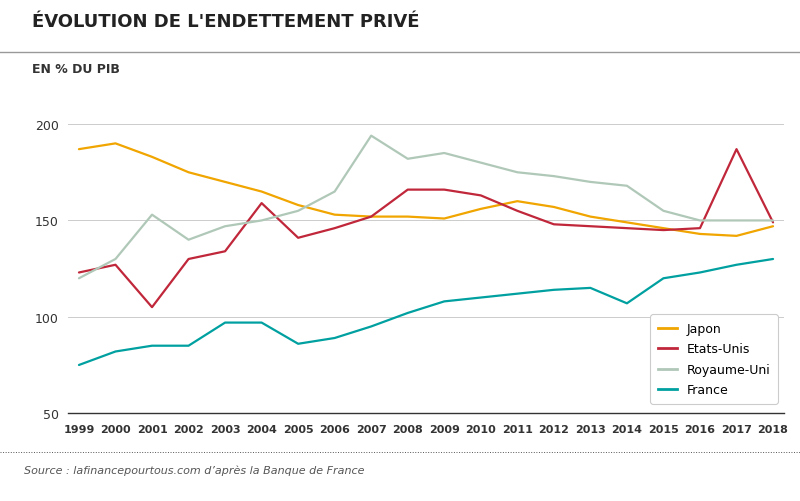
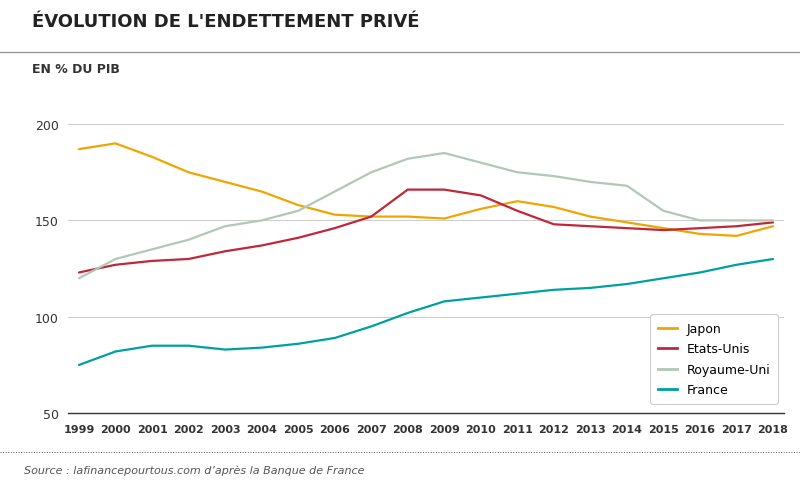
Etats-Unis/2001: 105 -> 129
Royaume-Uni/2001: 153 -> 135
France/2003: 97 -> 83
Etats-Unis/2004: 159 -> 137
France/2004: 97 -> 84
Royaume-Uni/2007: 194 -> 175
France/2014: 107 -> 117
Etats-Unis/2017: 187 -> 147
